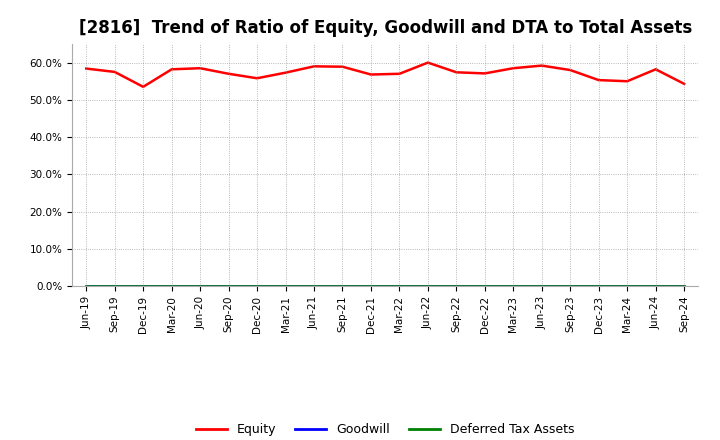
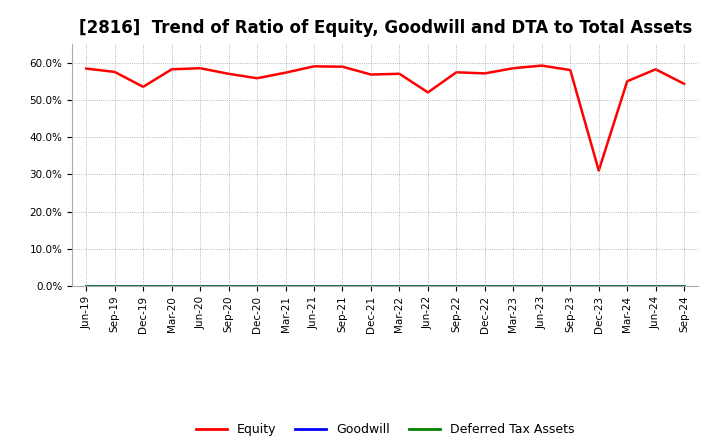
Equity/Jun-22: 60.0% -> 52.0%
Equity/Dec-23: 55.3% -> 31.0%
